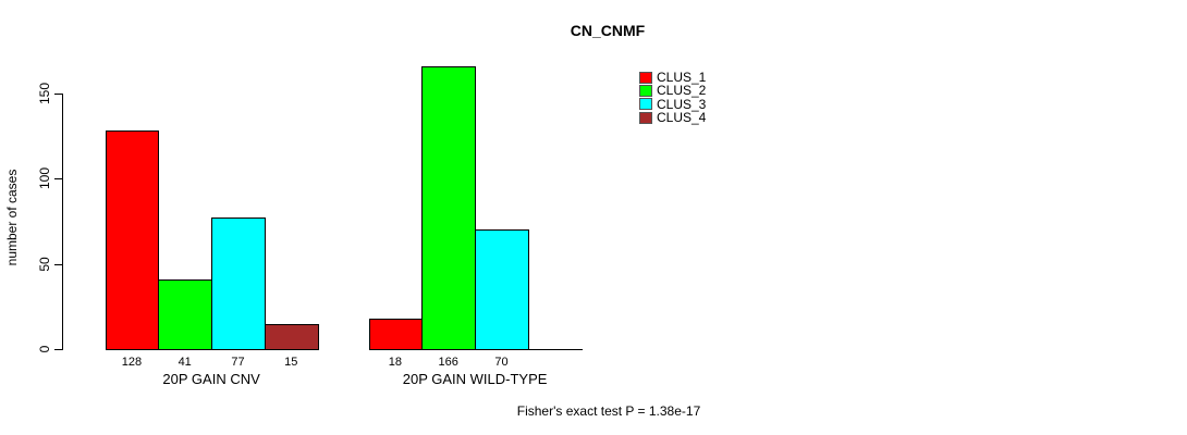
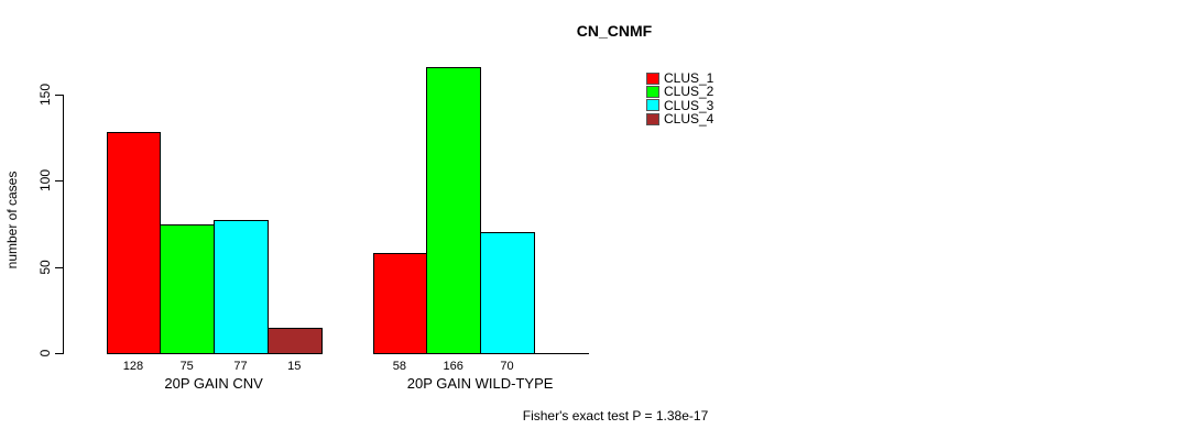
CLUS_2/20P GAIN CNV: 41 -> 75
CLUS_1/20P GAIN WILD-TYPE: 18 -> 58
